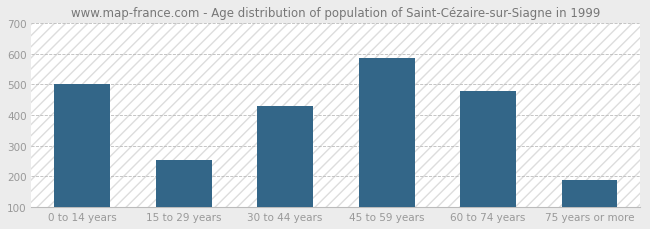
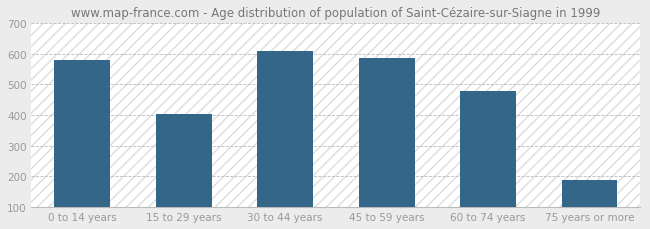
0 to 14 years: 500 -> 578
15 to 29 years: 255 -> 404
30 to 44 years: 430 -> 608
